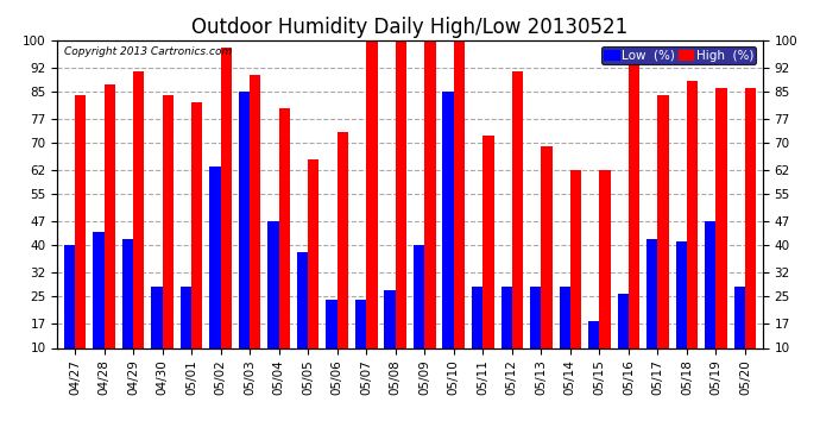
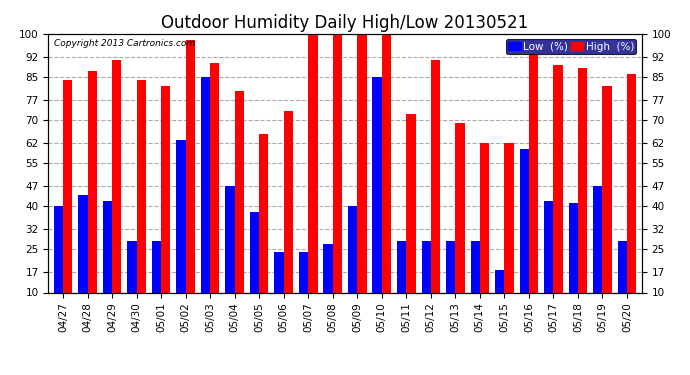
Low (%)/05/16: 26 -> 60
High (%)/05/17: 84 -> 89
High (%)/05/19: 86 -> 82
